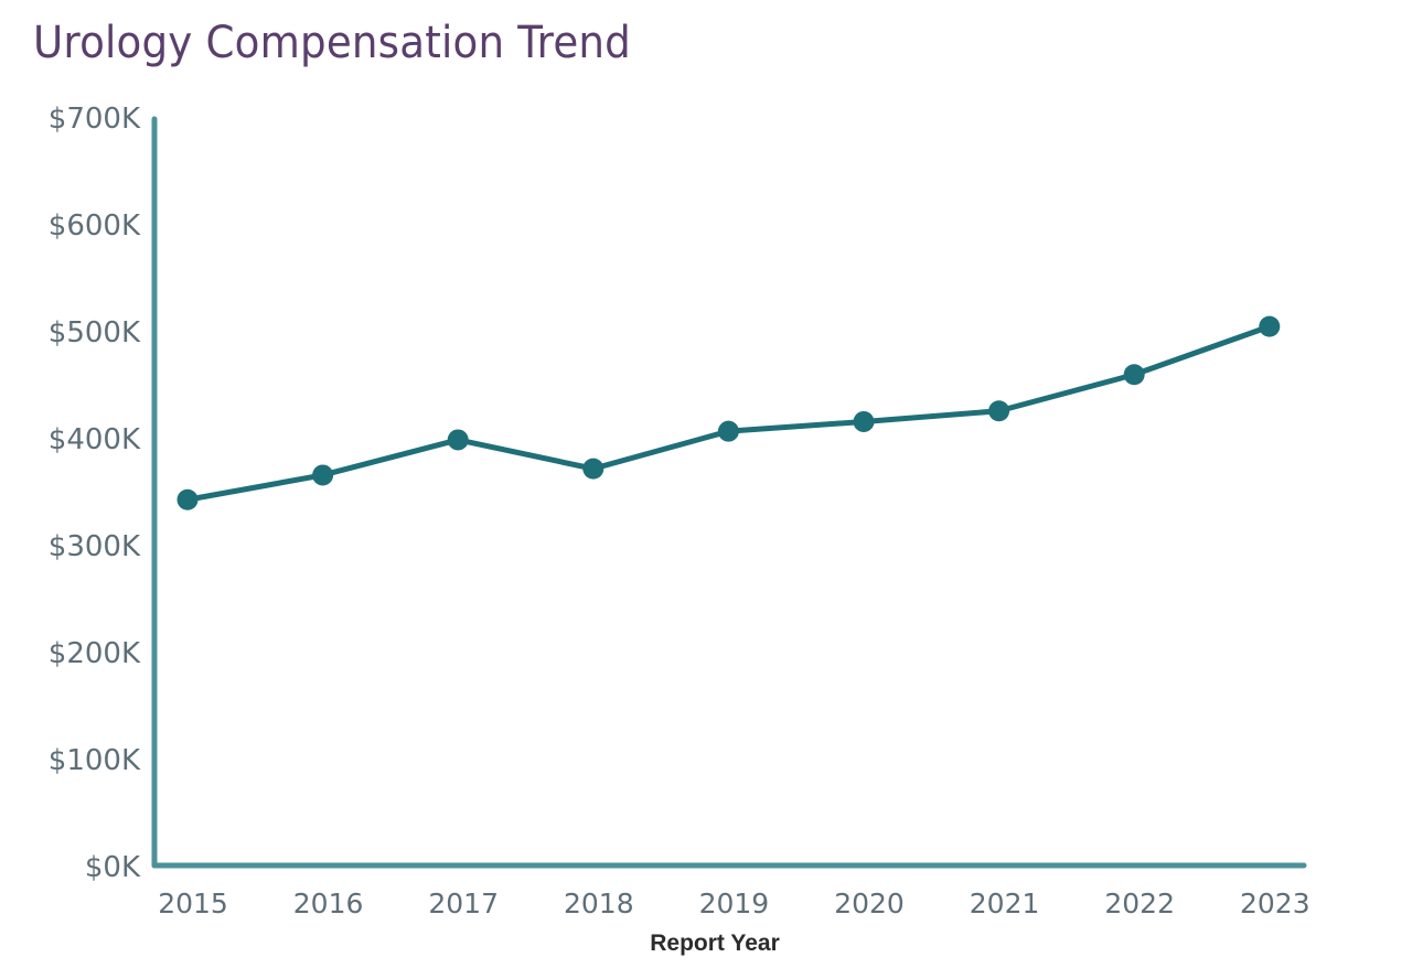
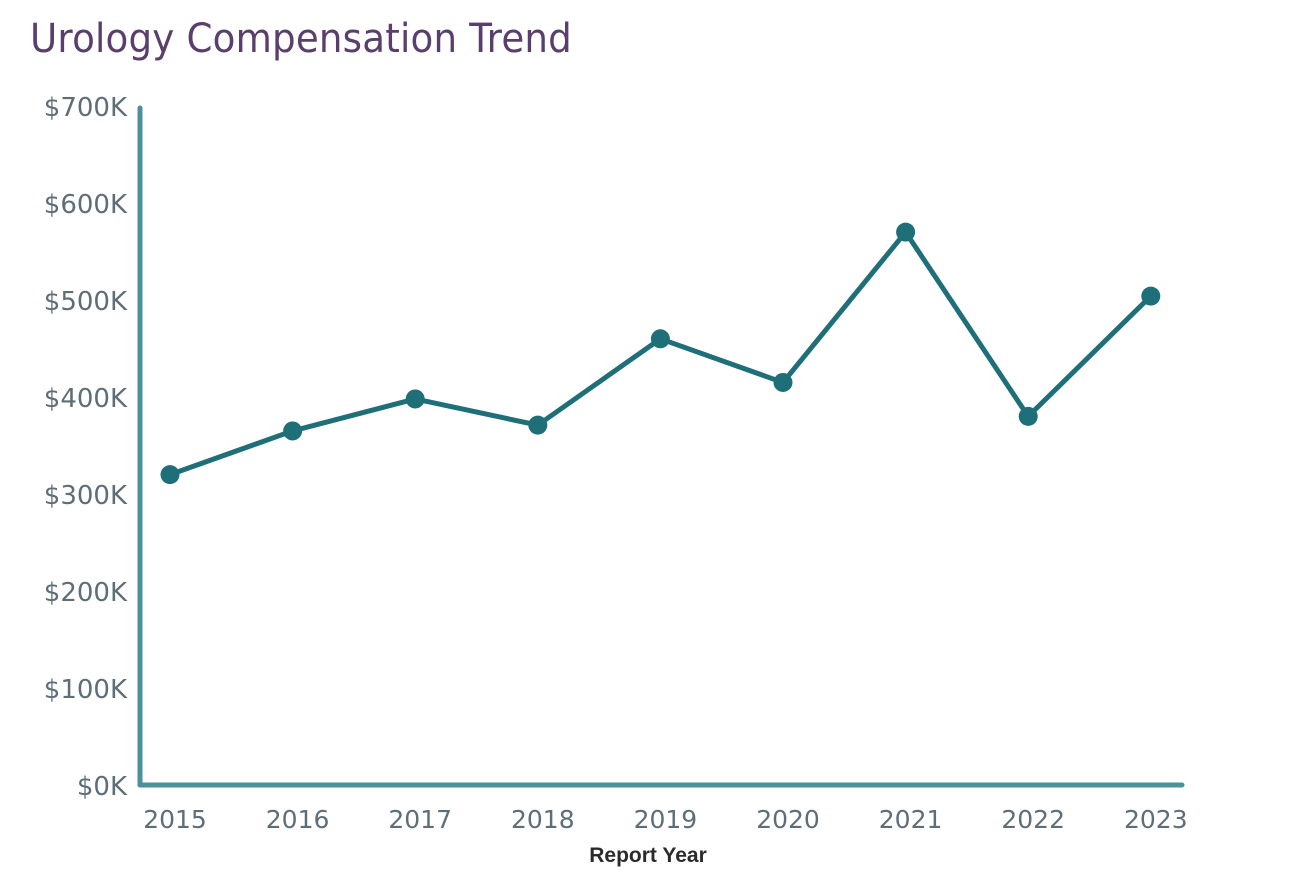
2015: $340K -> $320K
2019: $410K -> $460K
2021: $420K -> $570K
2022: $460K -> $380K
